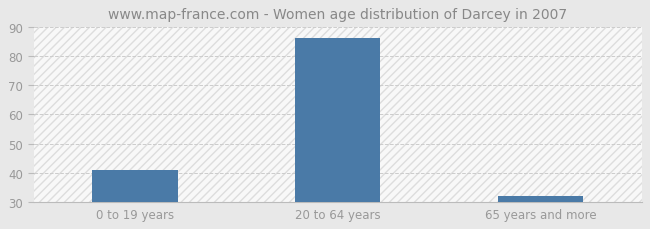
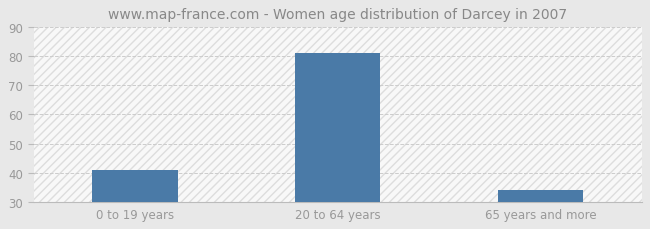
20 to 64 years: 86 -> 81
65 years and more: 32 -> 34
